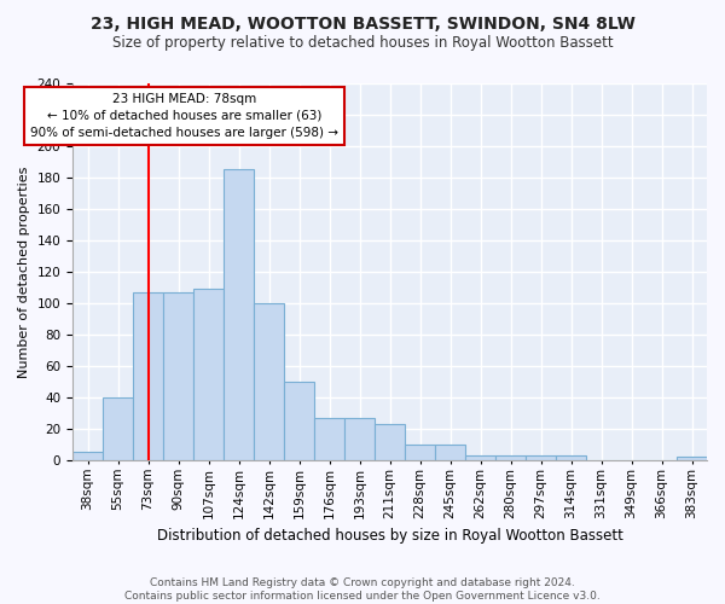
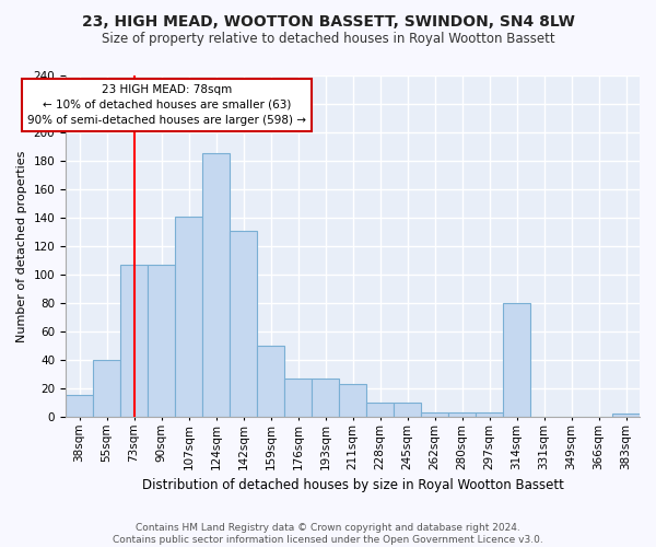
38sqm: 5 -> 15
107sqm: 109 -> 141
142sqm: 100 -> 131
314sqm: 3 -> 80
